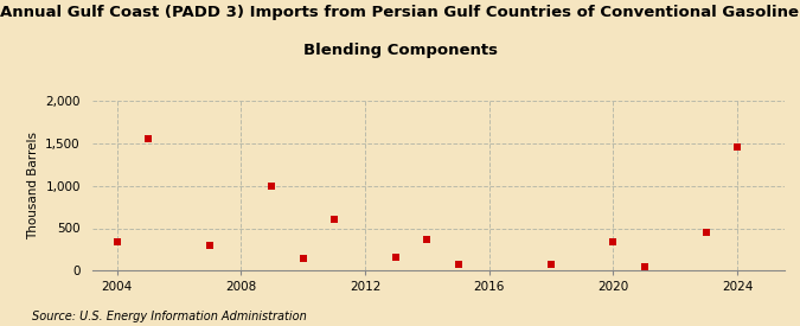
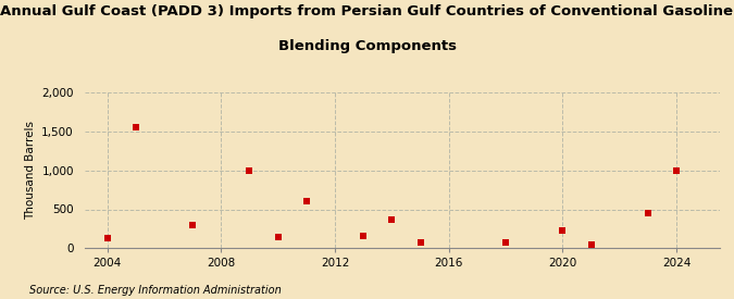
2004: 340 -> 120
2020: 340 -> 230
2024: 1,460 -> 1,000
